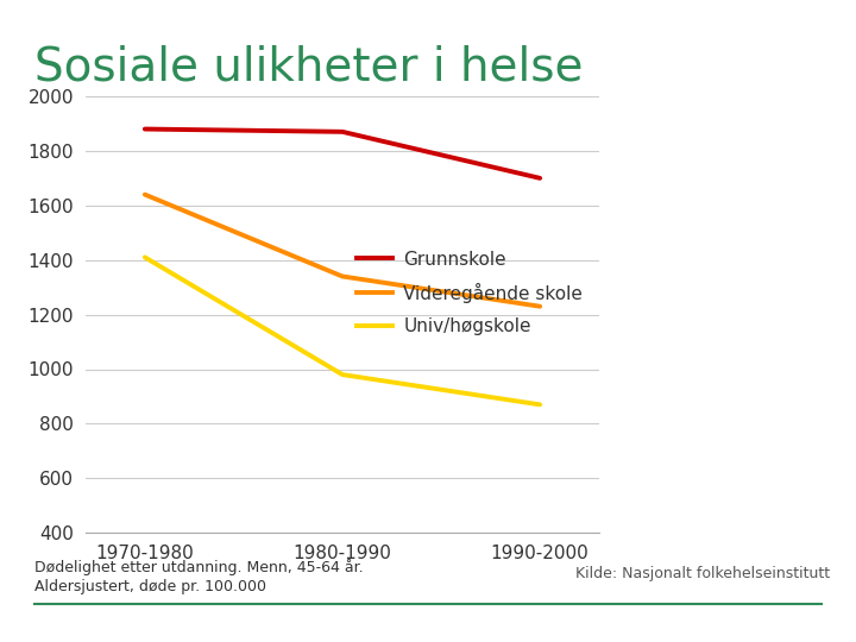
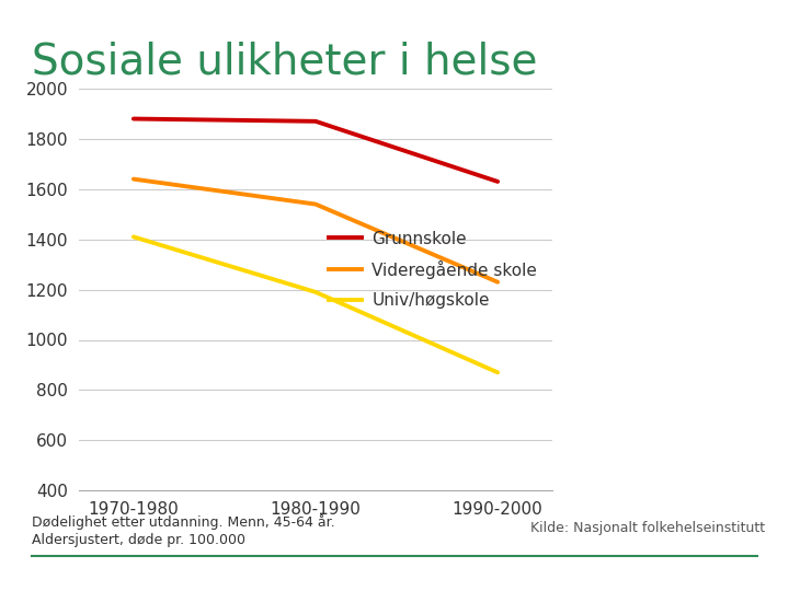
Videregående skole/1980-1990: 1340 -> 1540
Univ/høgskole/1980-1990: 980 -> 1190
Grunnskole/1990-2000: 1700 -> 1630
